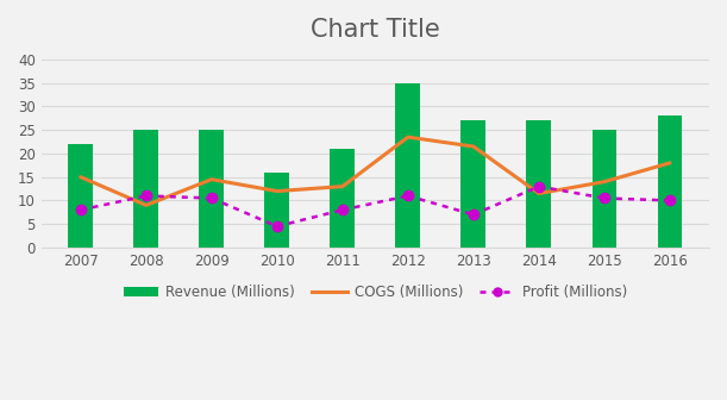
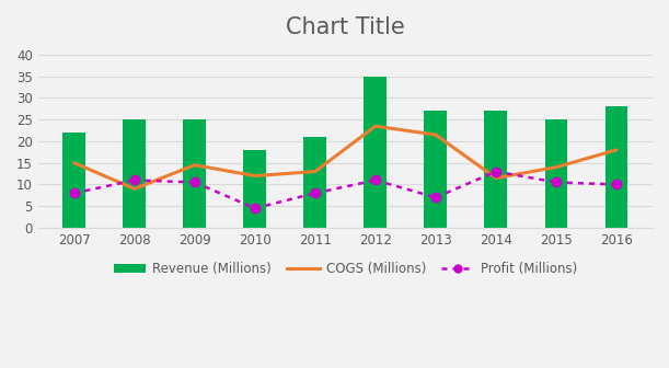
Revenue (Millions)/2010: 16 -> 18
